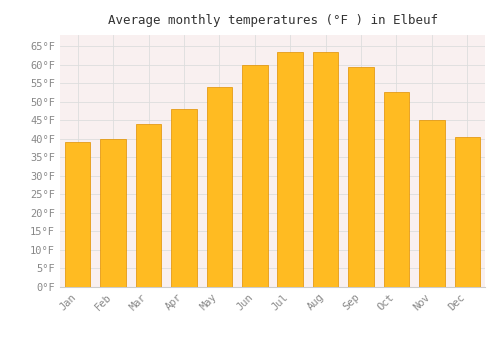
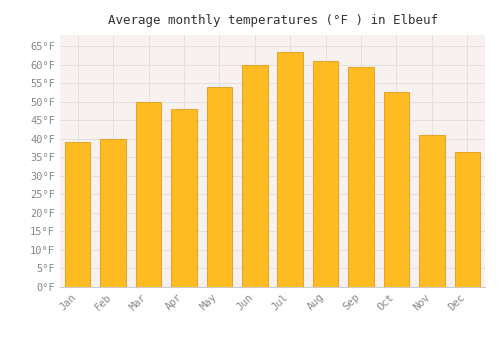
Mar: 44.0°F -> 50.0°F
Aug: 63.5°F -> 61.0°F
Nov: 45.0°F -> 41.0°F
Dec: 40.5°F -> 36.5°F
